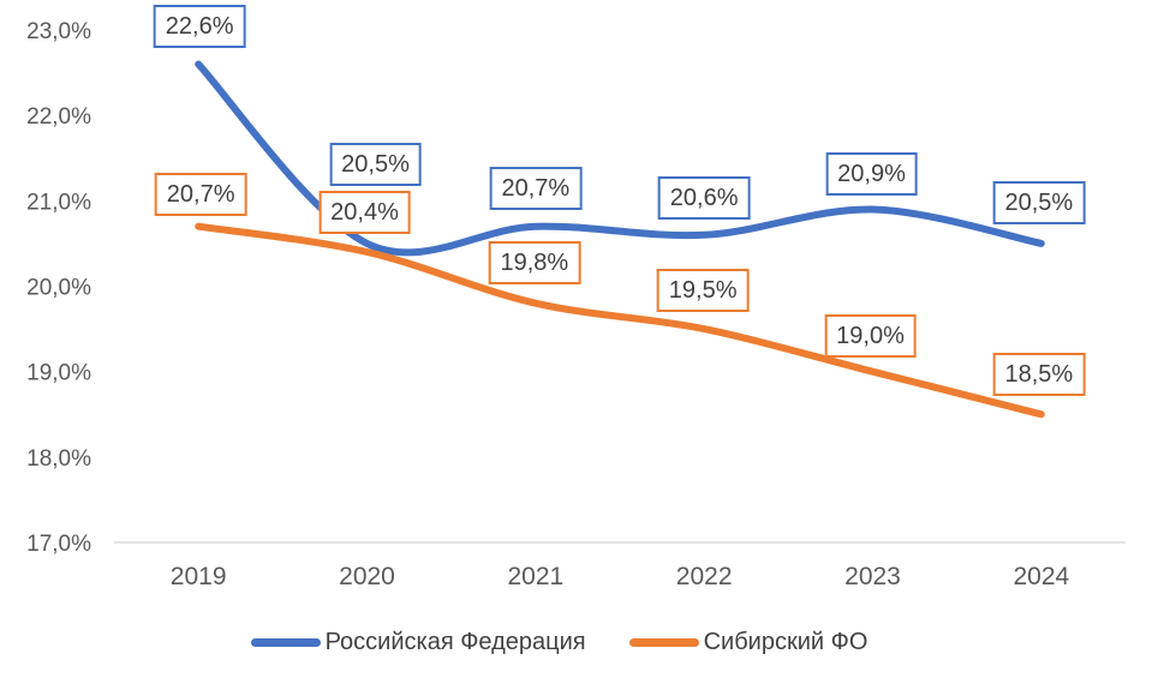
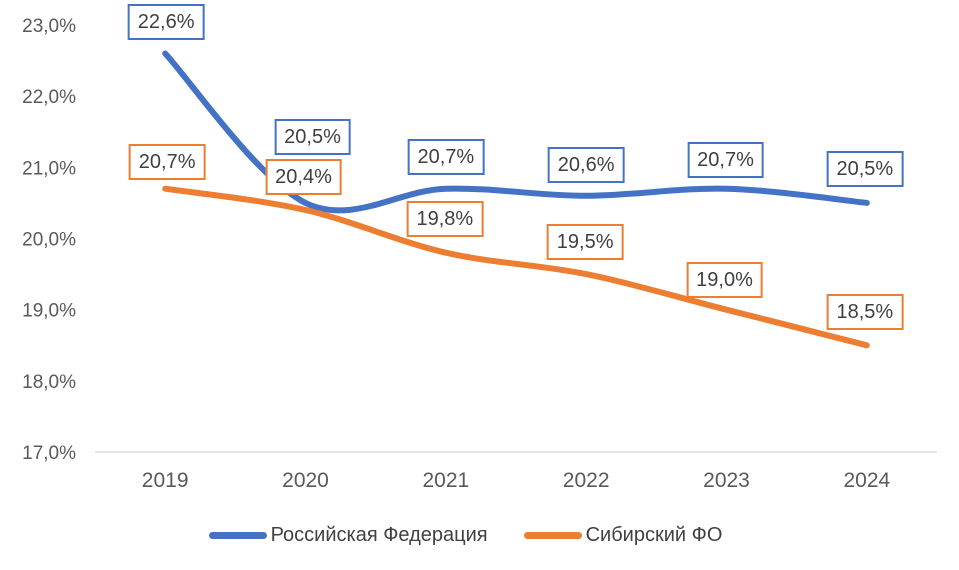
Российская Федерация/2023: 20,9% -> 20,7%
